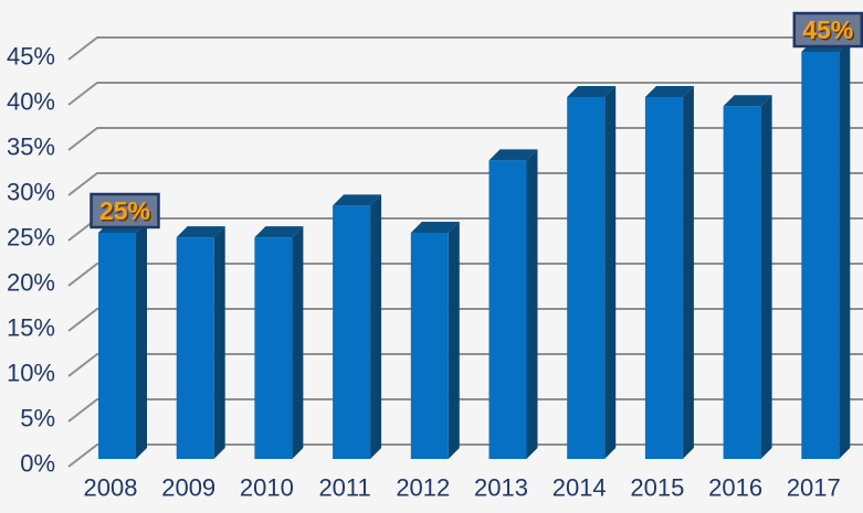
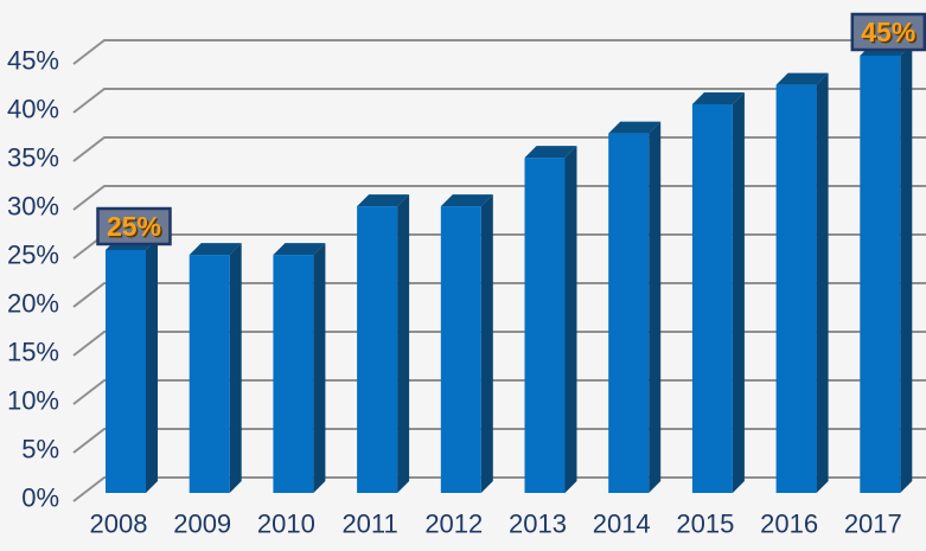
2011: 28% -> 30%
2012: 25% -> 30%
2013: 33% -> 34%
2014: 40% -> 37%
2016: 39% -> 42%
